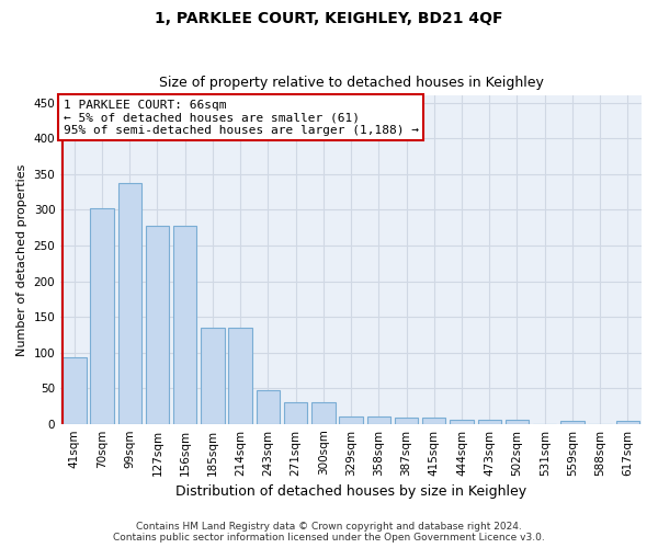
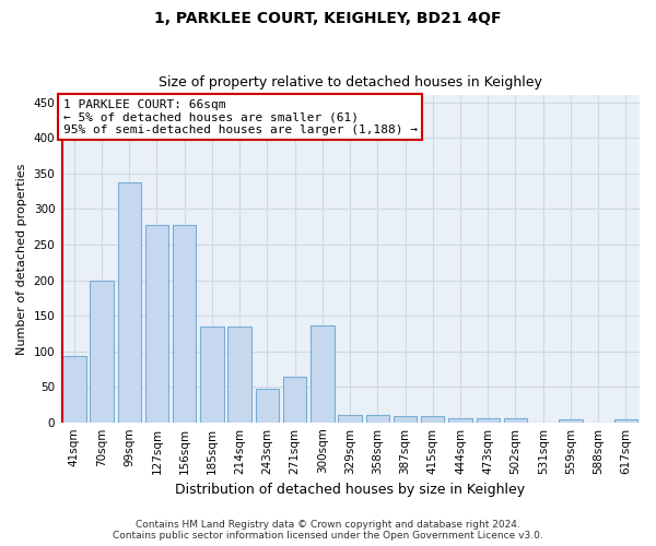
70sqm: 303 -> 200
271sqm: 31 -> 64
300sqm: 31 -> 136
